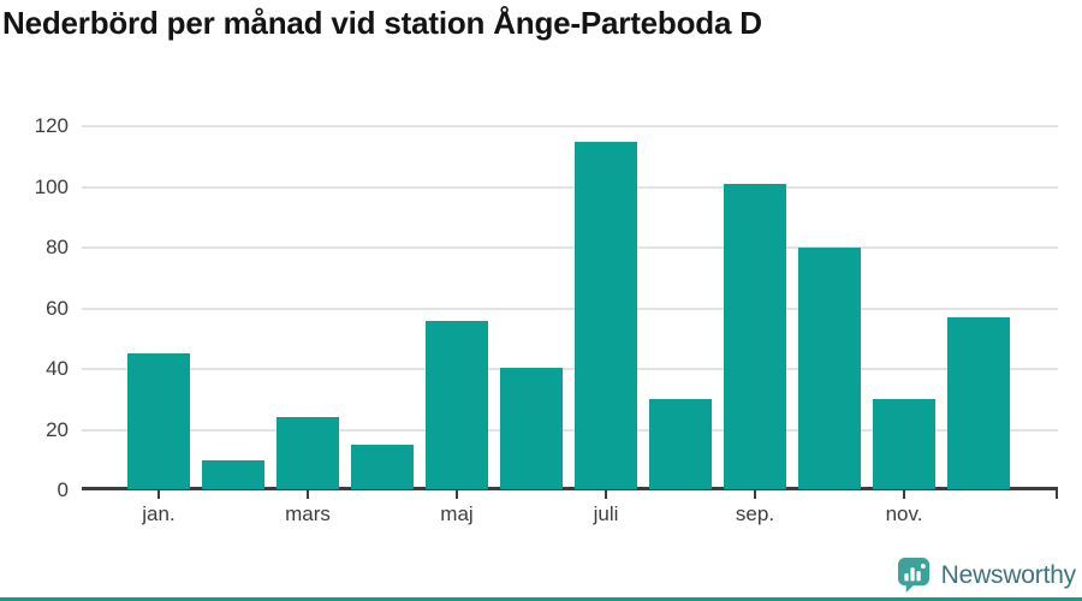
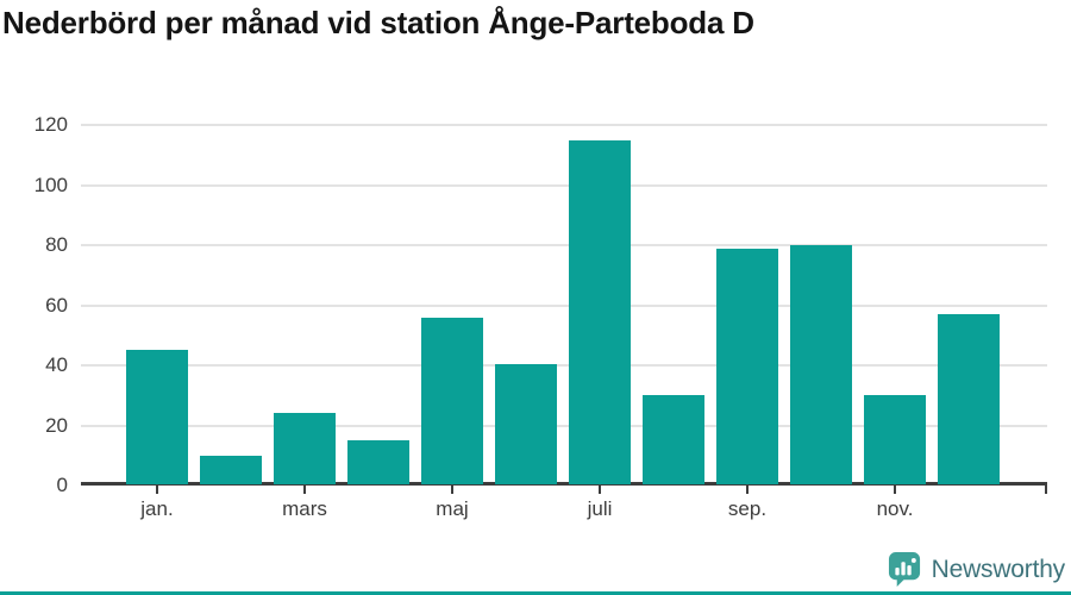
sep.: 101 -> 79
